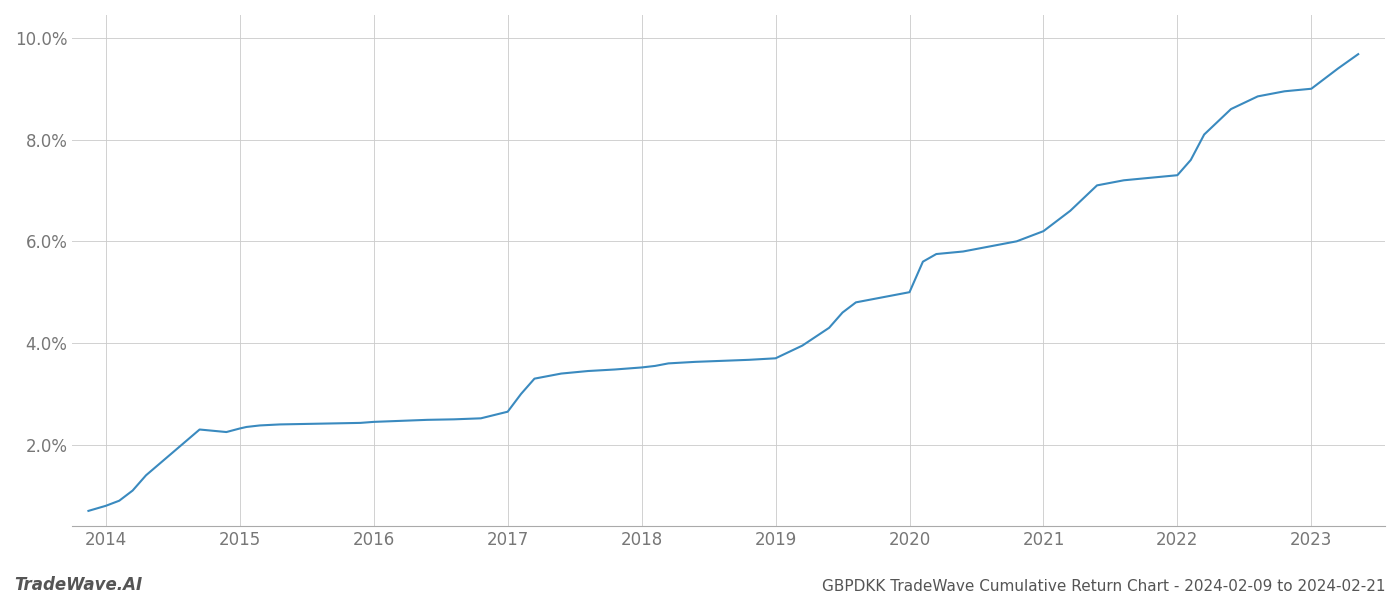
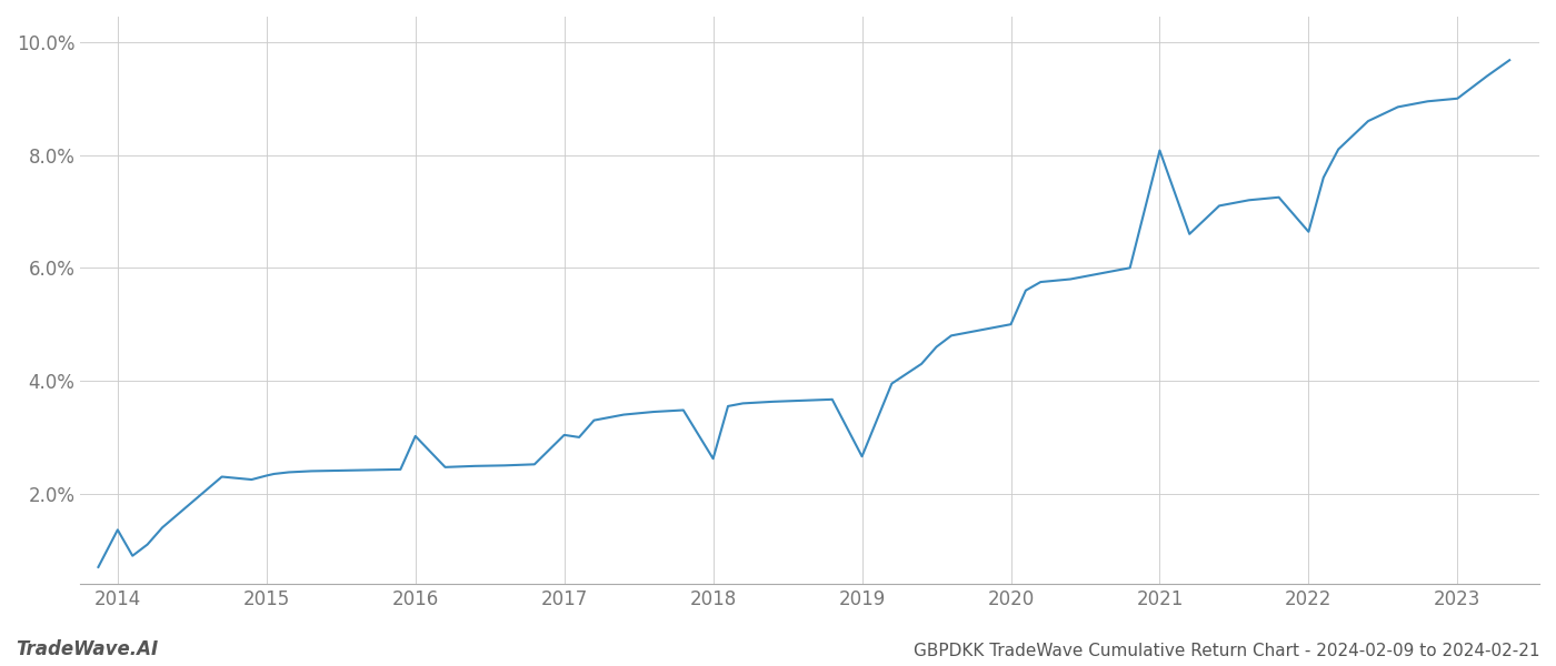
2014: 0.80% -> 1.36%
2016: 2.45% -> 3.02%
2017: 2.65% -> 3.04%
2018: 3.52% -> 2.62%
2019: 3.70% -> 2.66%
2021: 6.20% -> 8.08%
2022: 7.30% -> 6.64%
